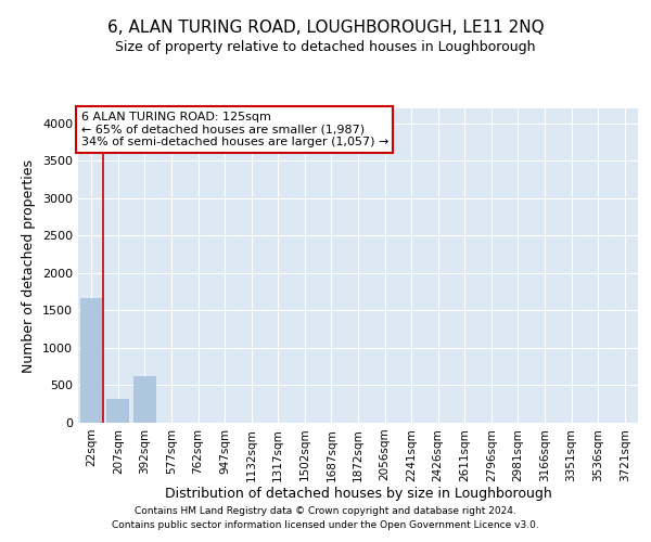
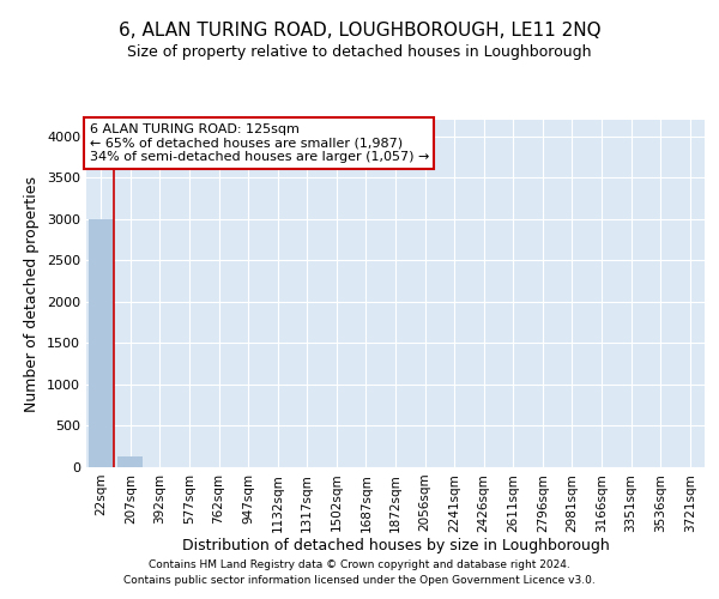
22sqm: 1660 -> 3000
207sqm: 320 -> 130
392sqm: 620 -> 0
